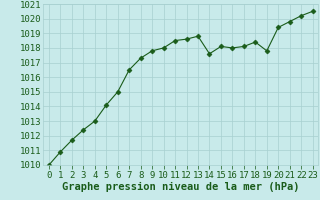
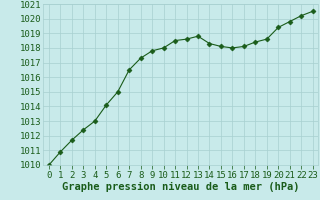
14: 1017.6 -> 1018.3
19: 1017.8 -> 1018.6
